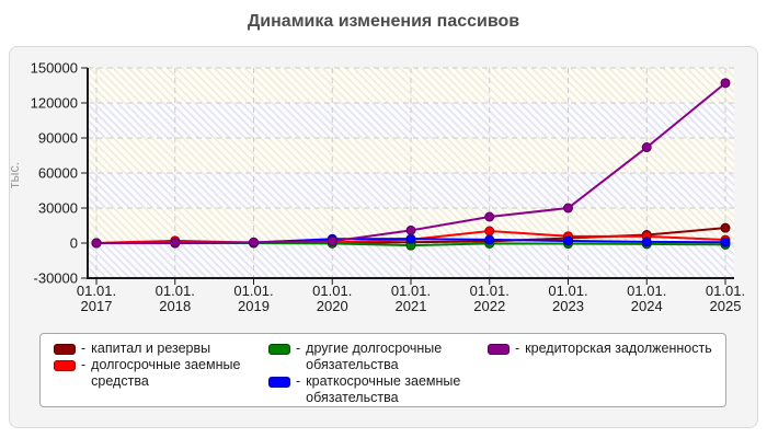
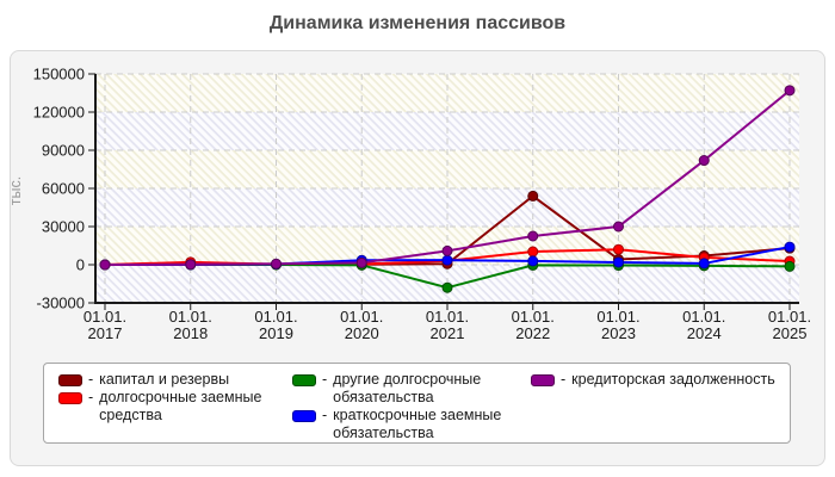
другие долгосрочные обязательства/01.01.2021: -2000 -> -18000
капитал и резервы/01.01.2022: 2000 -> 54000
долгосрочные заемные средства/01.01.2023: 6000 -> 12000
краткосрочные заемные обязательства/01.01.2025: 1000 -> 14000
